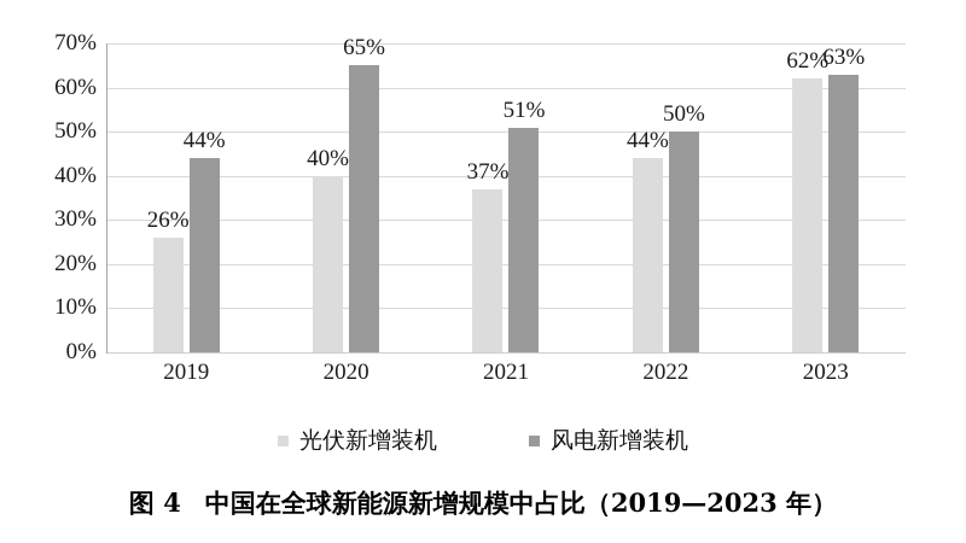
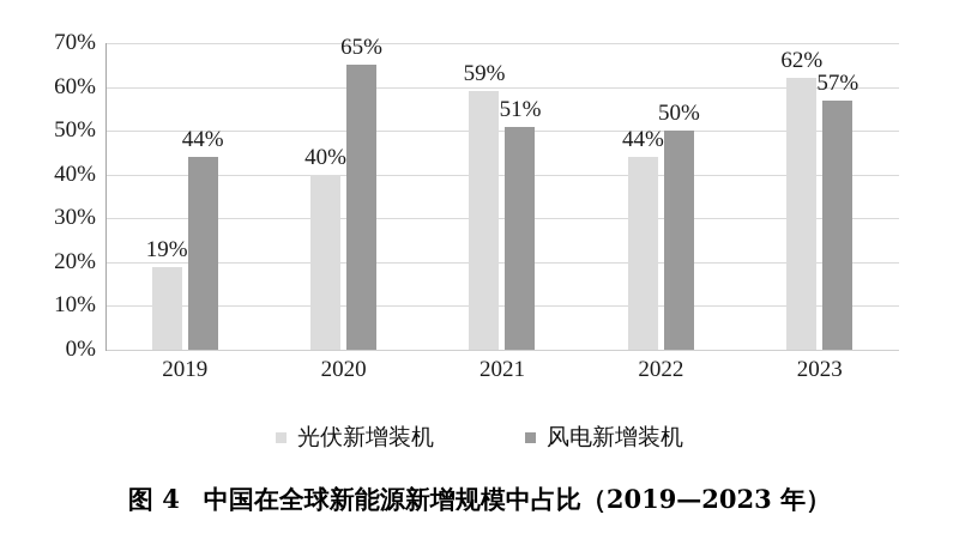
光伏新增装机/2019: 26% -> 19%
光伏新增装机/2021: 37% -> 59%
风电新增装机/2023: 63% -> 57%
